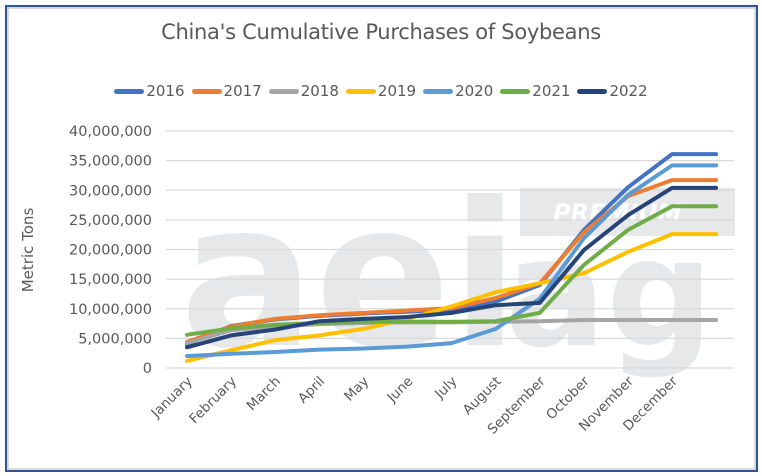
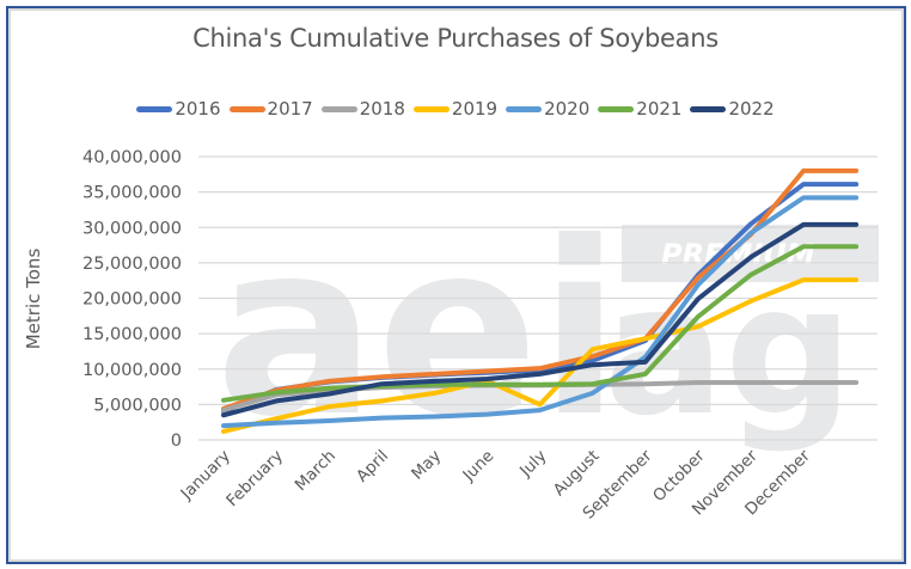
2019/July: 10000000 -> 5000000
2017/December: 32000000 -> 38000000
